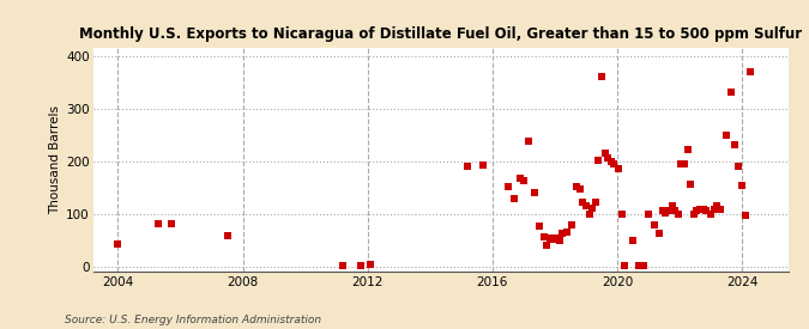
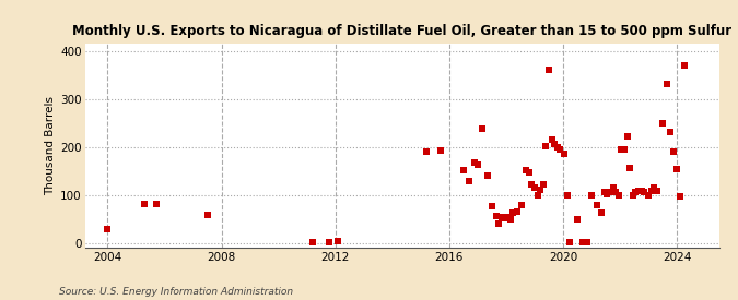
2004: 44 -> 30
